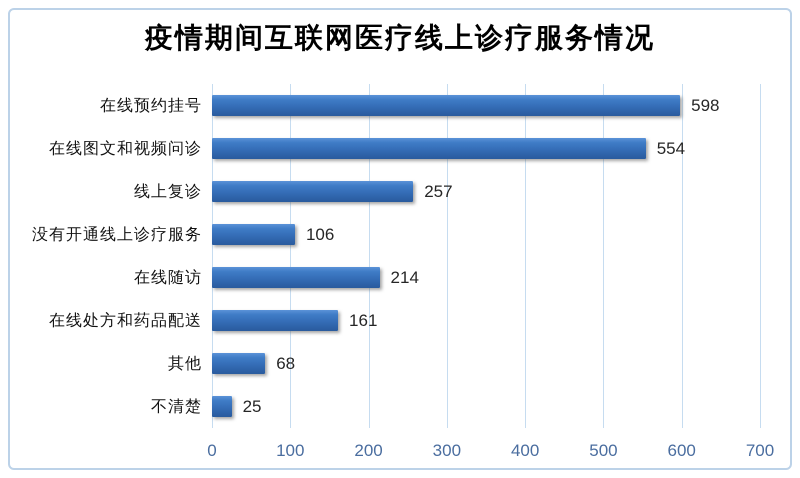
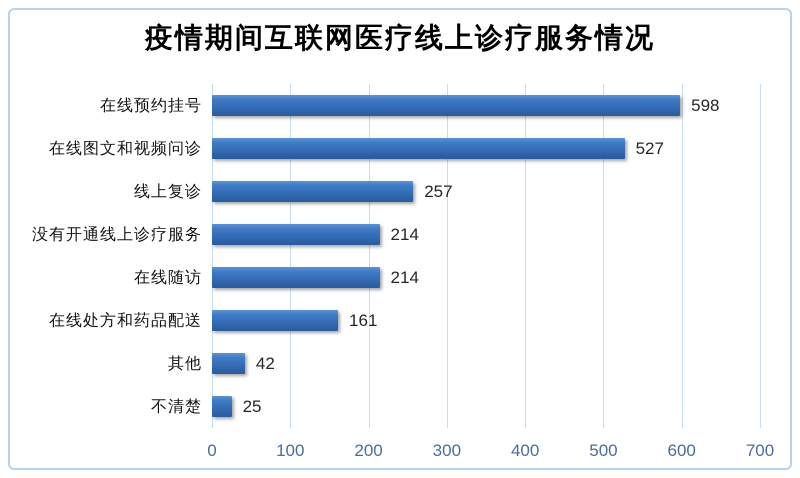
在线图文和视频问诊: 554 -> 527
没有开通线上诊疗服务: 106 -> 214
其他: 68 -> 42
